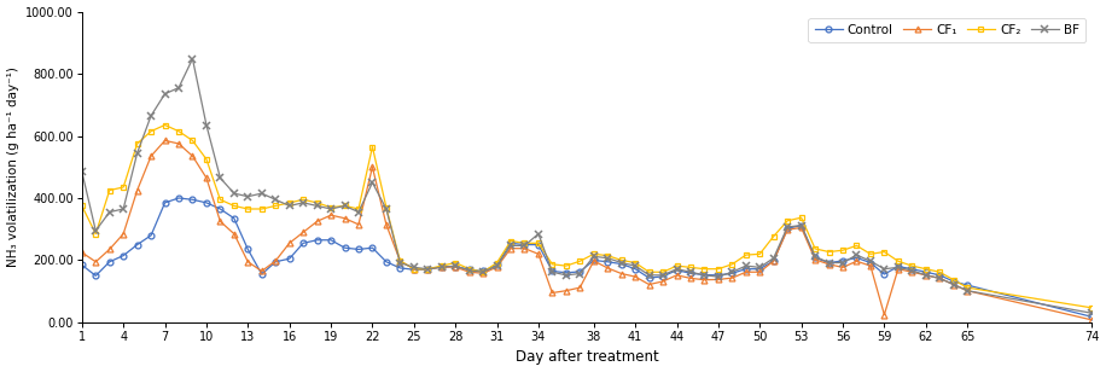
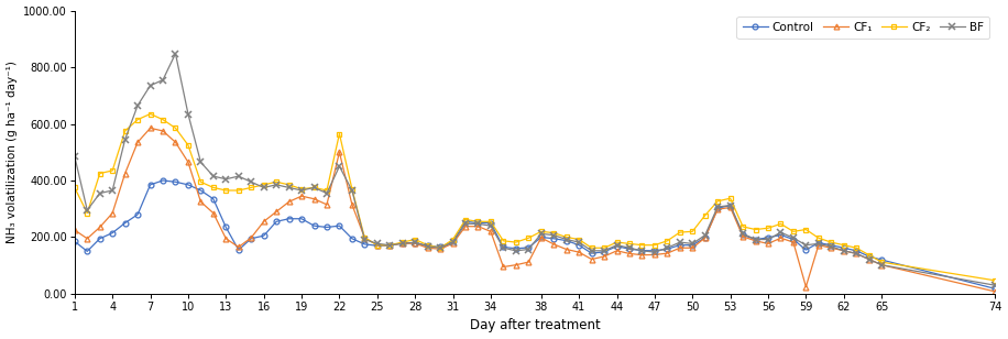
BF/34: 285 -> 240
